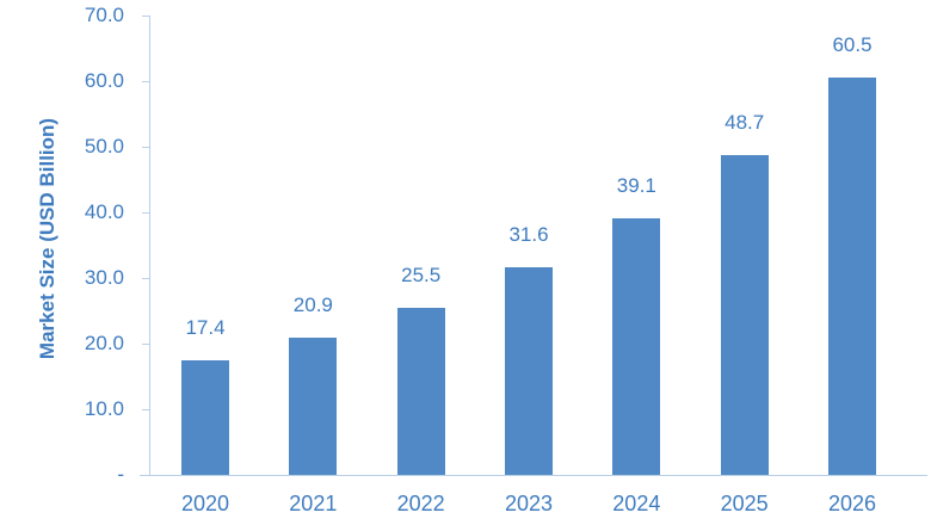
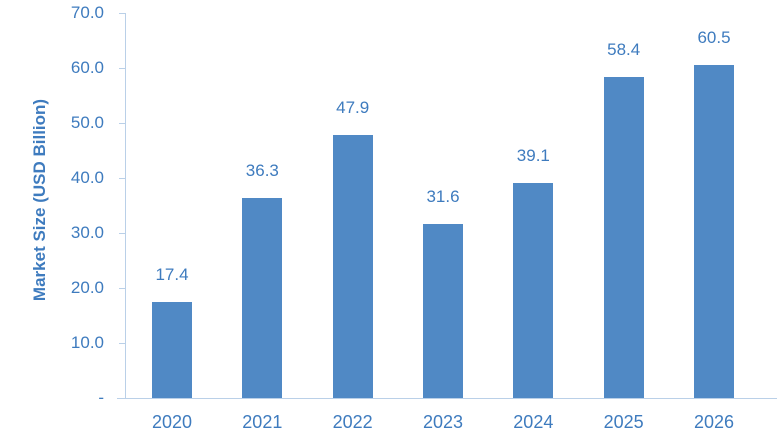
2021: 20.9 -> 36.3
2022: 25.5 -> 47.9
2025: 48.7 -> 58.4
